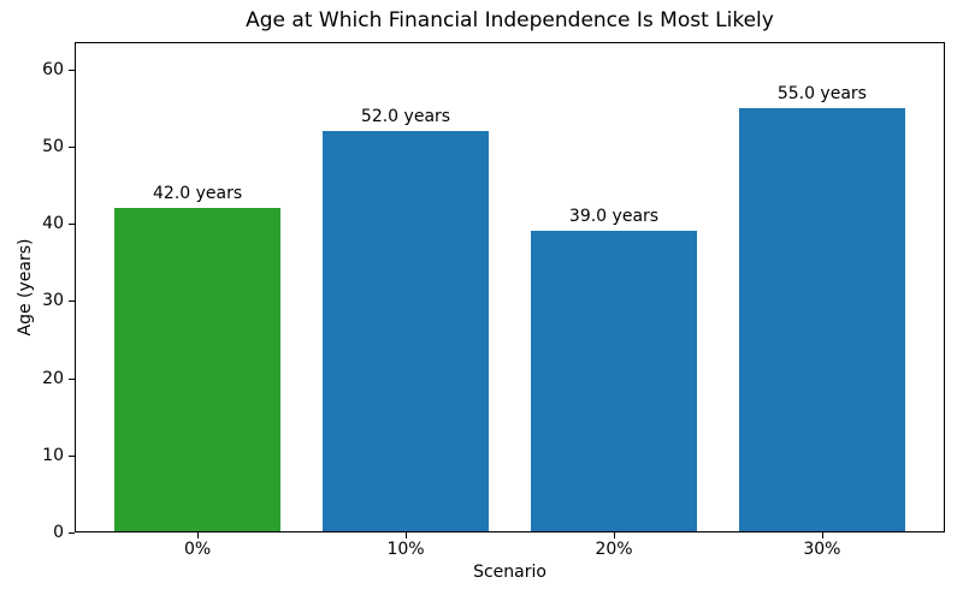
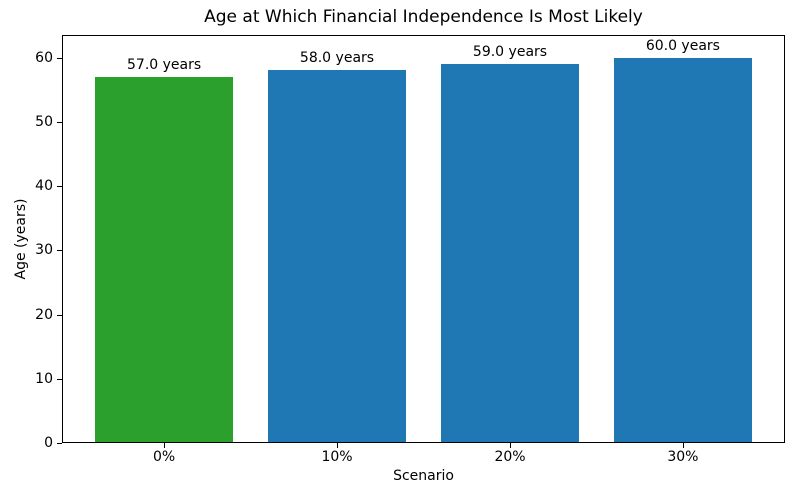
0%: 42.0 -> 57.0
10%: 52.0 -> 58.0
20%: 39.0 -> 59.0
30%: 55.0 -> 60.0
